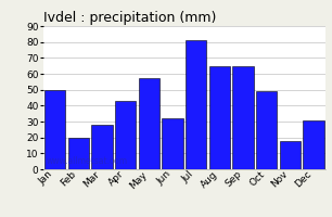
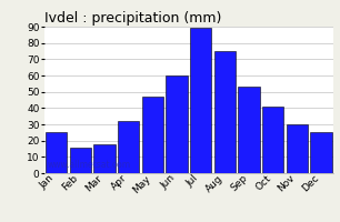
Jan: 50 -> 25
Feb: 20 -> 16
Mar: 28 -> 18
Apr: 43 -> 32
May: 57 -> 47
Jun: 32 -> 60
Jul: 81 -> 89
Aug: 65 -> 75
Sep: 65 -> 53
Oct: 49 -> 41
Nov: 18 -> 30
Dec: 31 -> 25
